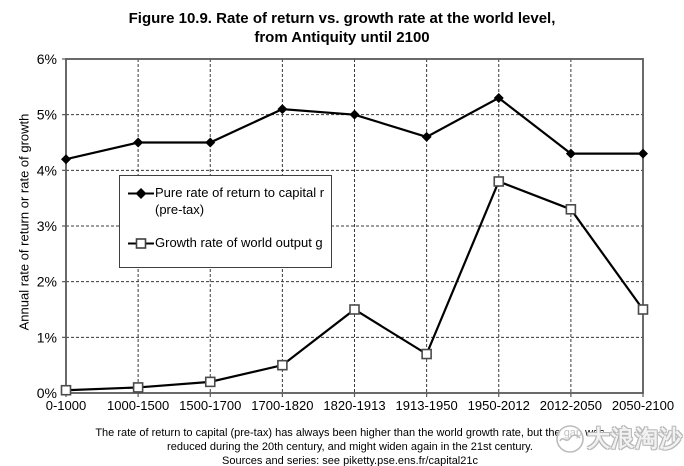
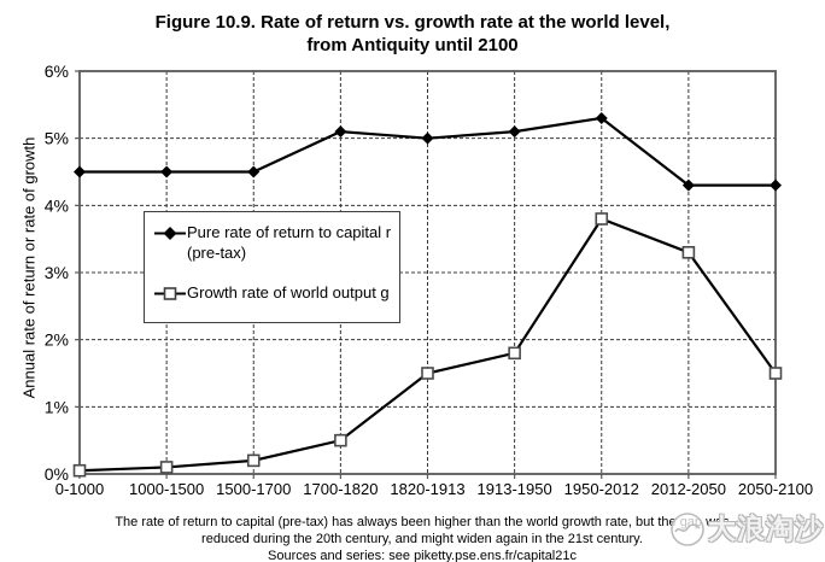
Pure rate of return to capital r (pre-tax)/0-1000: 4.2% -> 4.5%
Pure rate of return to capital r (pre-tax)/1913-1950: 4.6% -> 5.1%
Growth rate of world output g/1913-1950: 0.7% -> 1.8%
